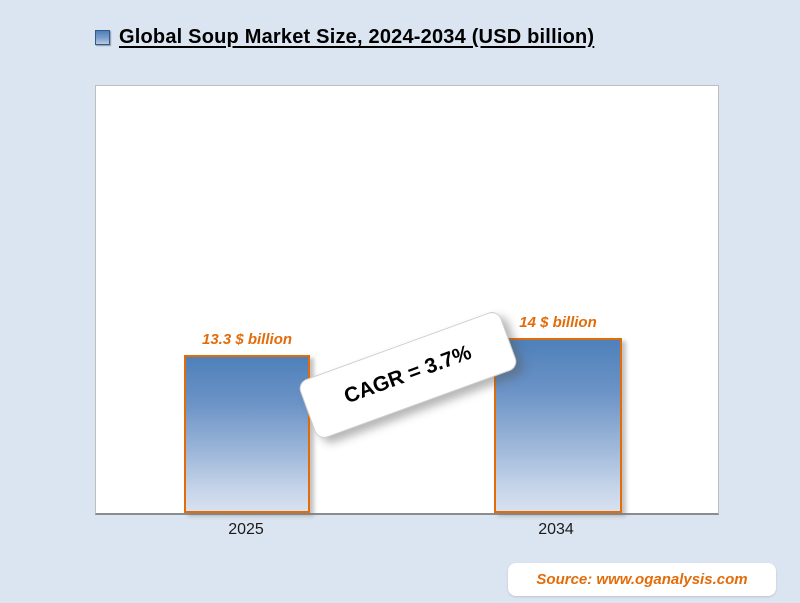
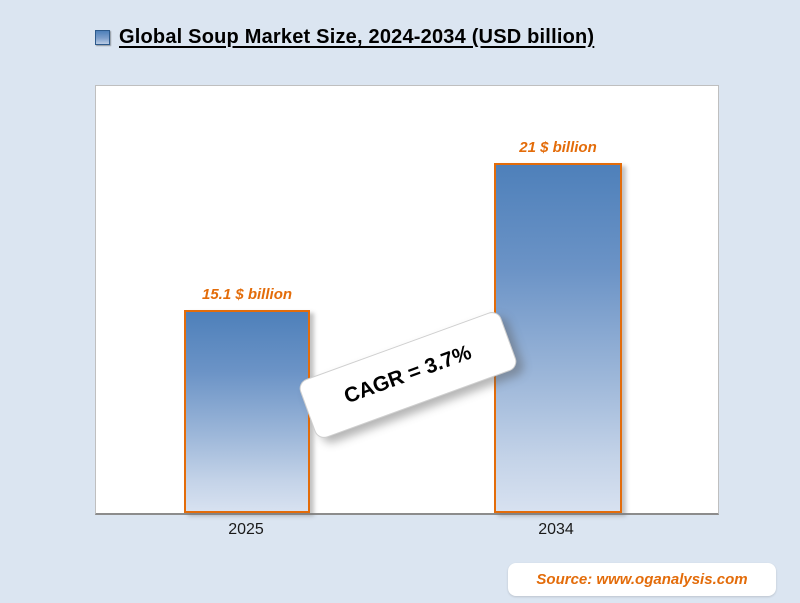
2025: 13.3 -> 15.1
2034: 14 -> 21
